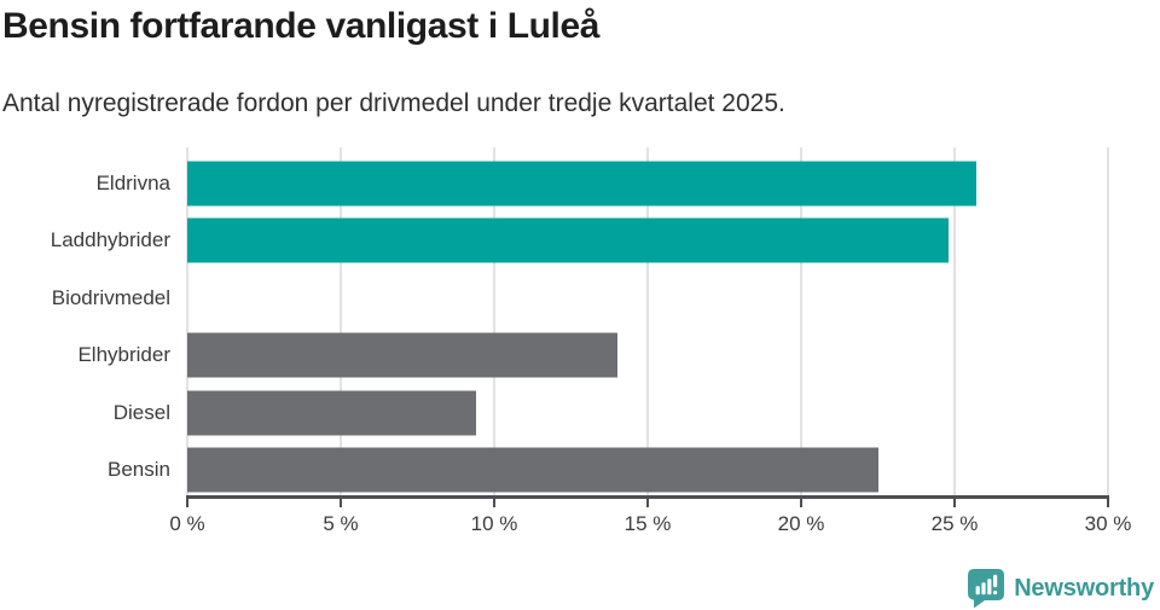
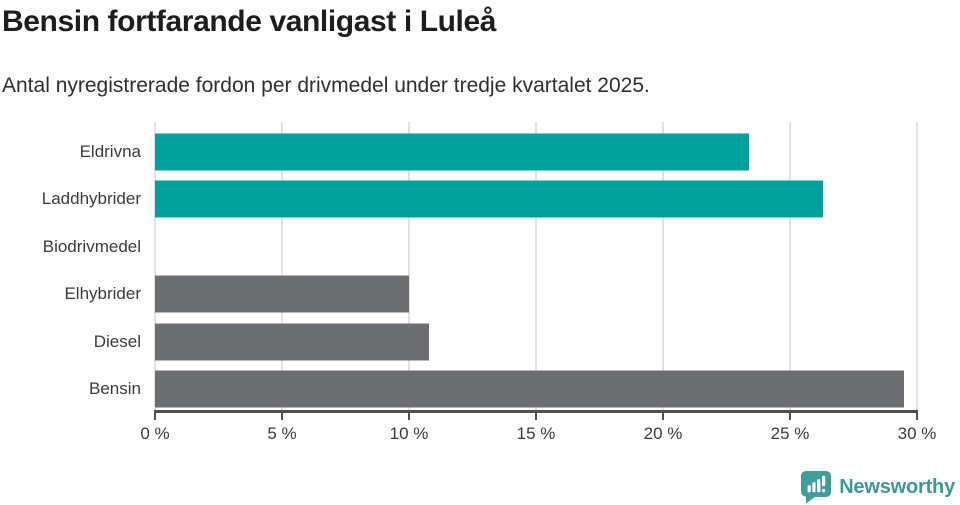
Eldrivna: 25.7% -> 23.4%
Laddhybrider: 24.8% -> 26.3%
Elhybrider: 14.0% -> 10.0%
Diesel: 9.4% -> 10.8%
Bensin: 22.5% -> 29.5%
